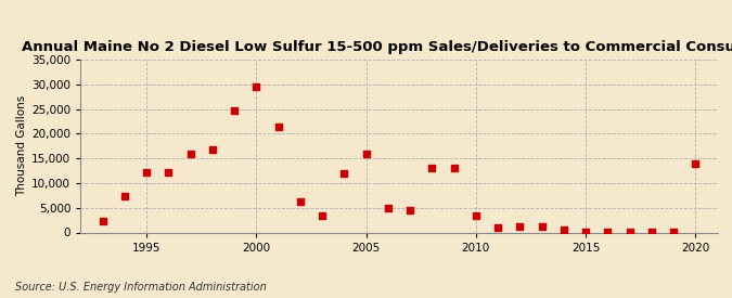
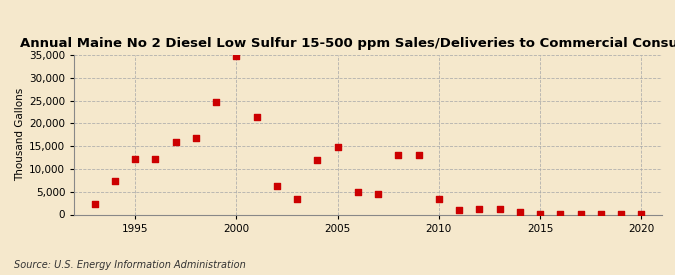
2000: 29,500 -> 34,700
2005: 16,000 -> 14,900
2020: 14,000 -> 100
